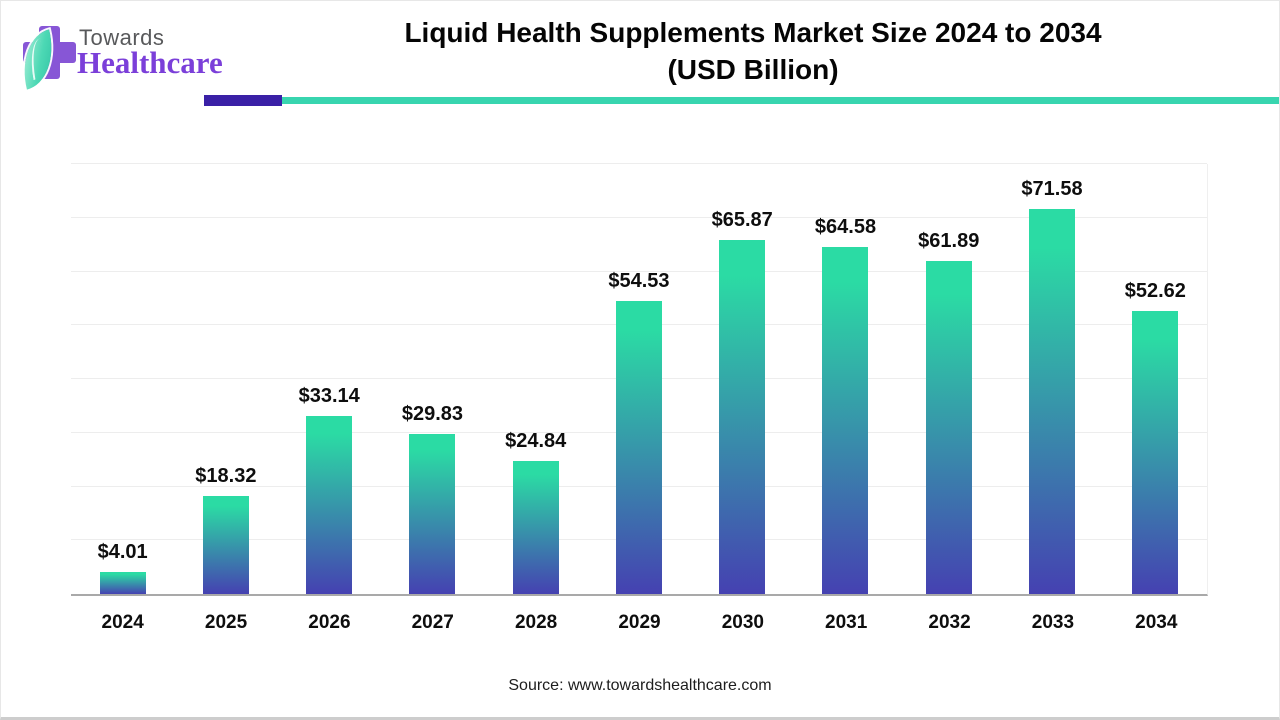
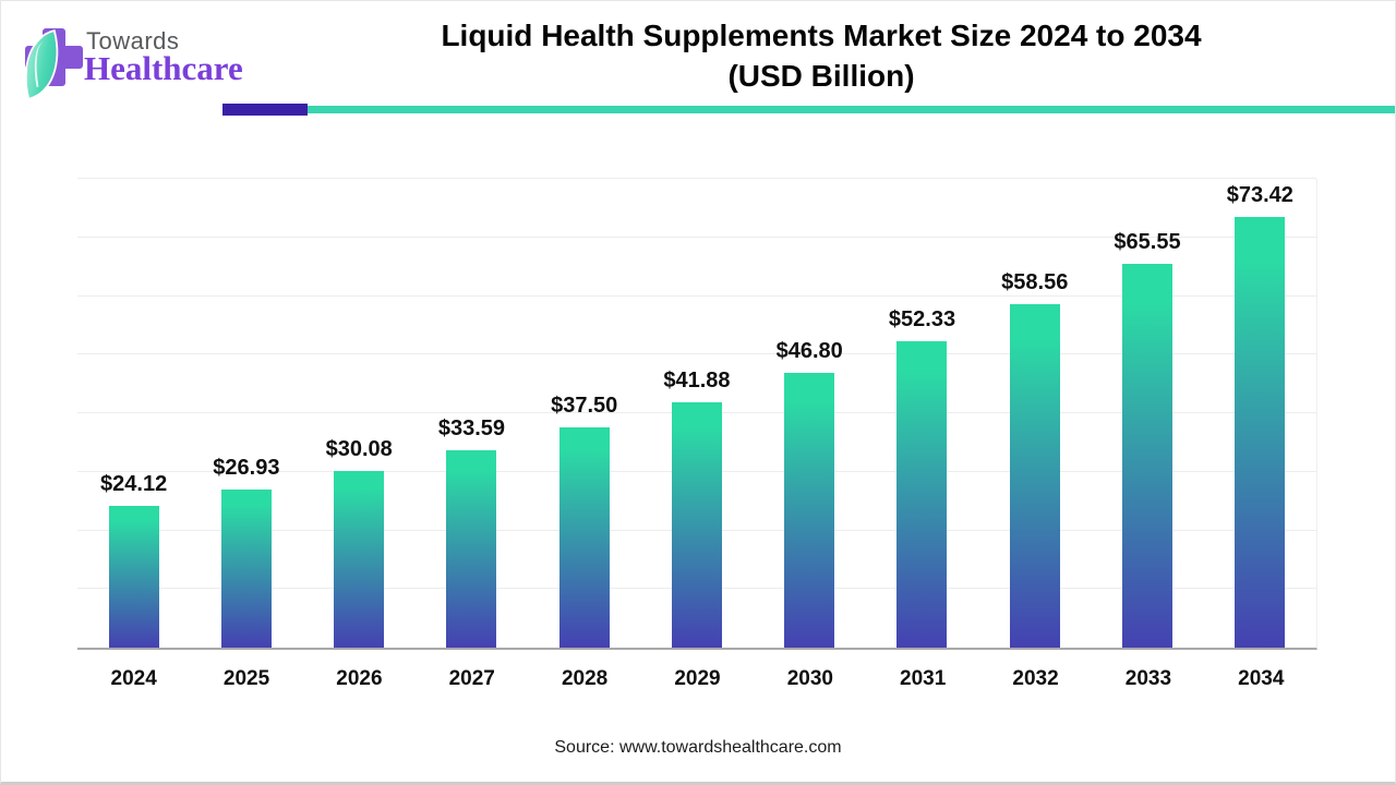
2024: $4.01 -> $24.12
2025: $18.32 -> $26.93
2026: $33.14 -> $30.08
2027: $29.83 -> $33.59
2028: $24.84 -> $37.50
2029: $54.53 -> $41.88
2030: $65.87 -> $46.80
2031: $64.58 -> $52.33
2032: $61.89 -> $58.56
2033: $71.58 -> $65.55
2034: $52.62 -> $73.42
